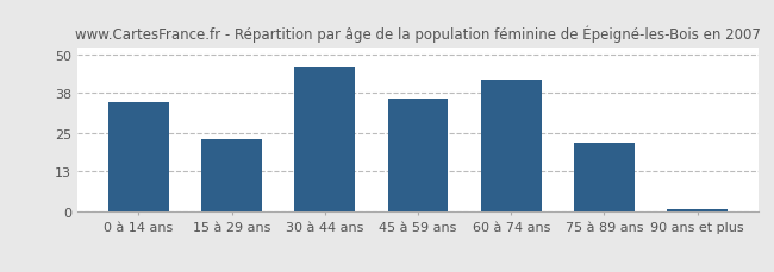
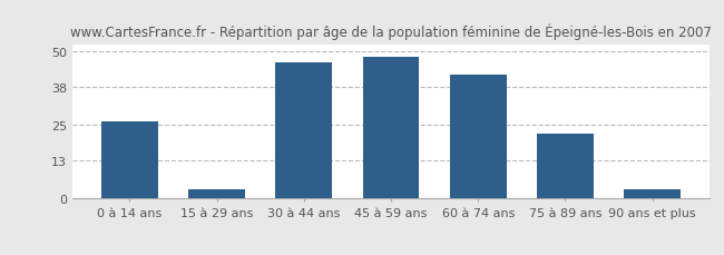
0 à 14 ans: 35 -> 26
15 à 29 ans: 23 -> 3
45 à 59 ans: 36 -> 48
90 ans et plus: 1 -> 3
